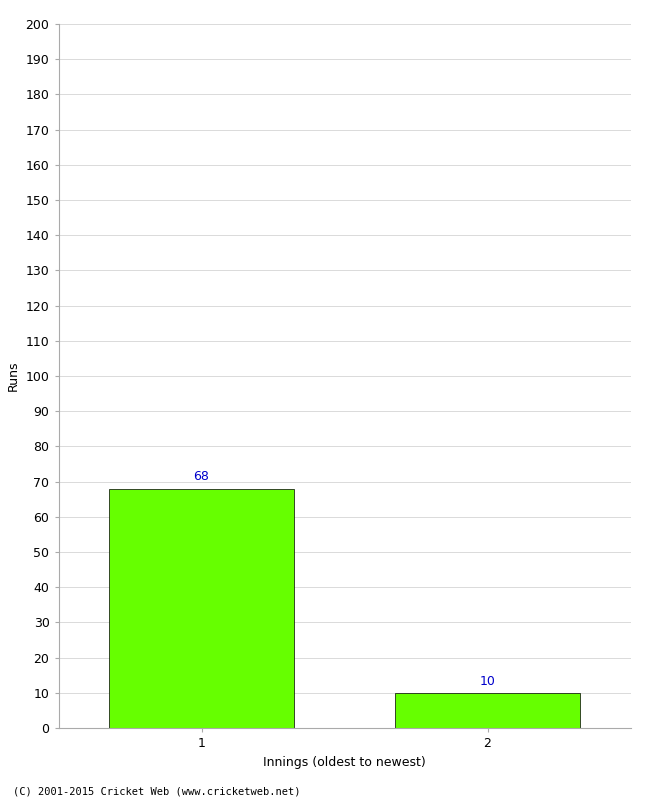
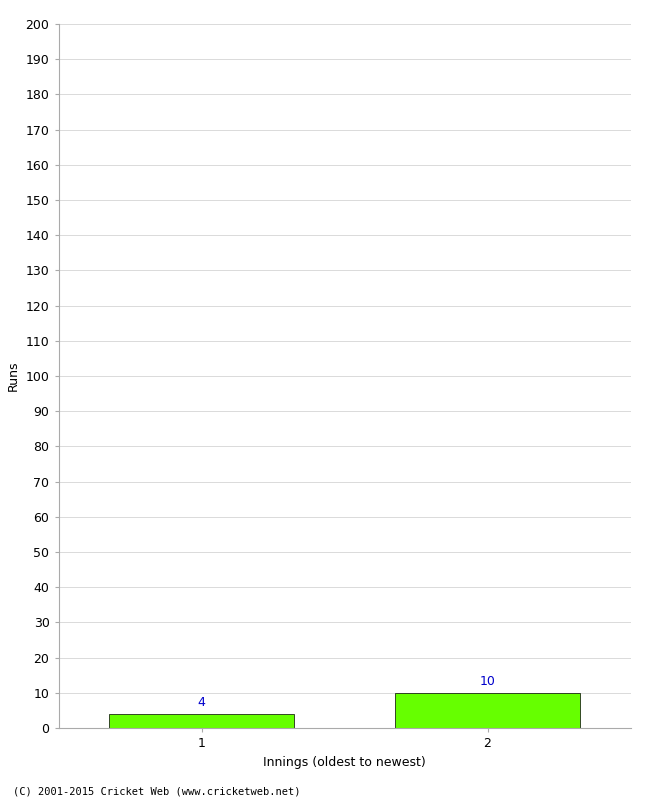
1: 68 -> 4
